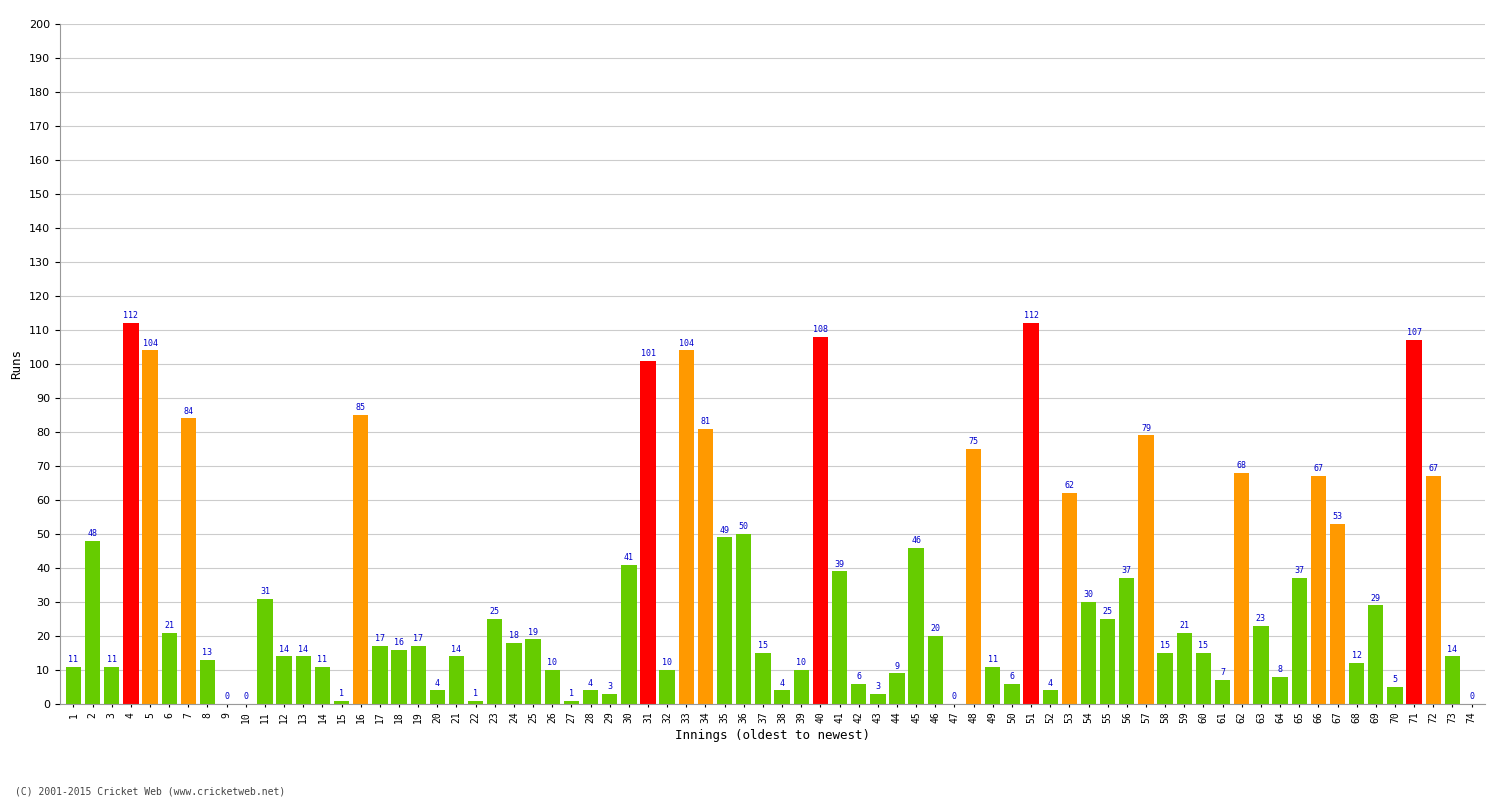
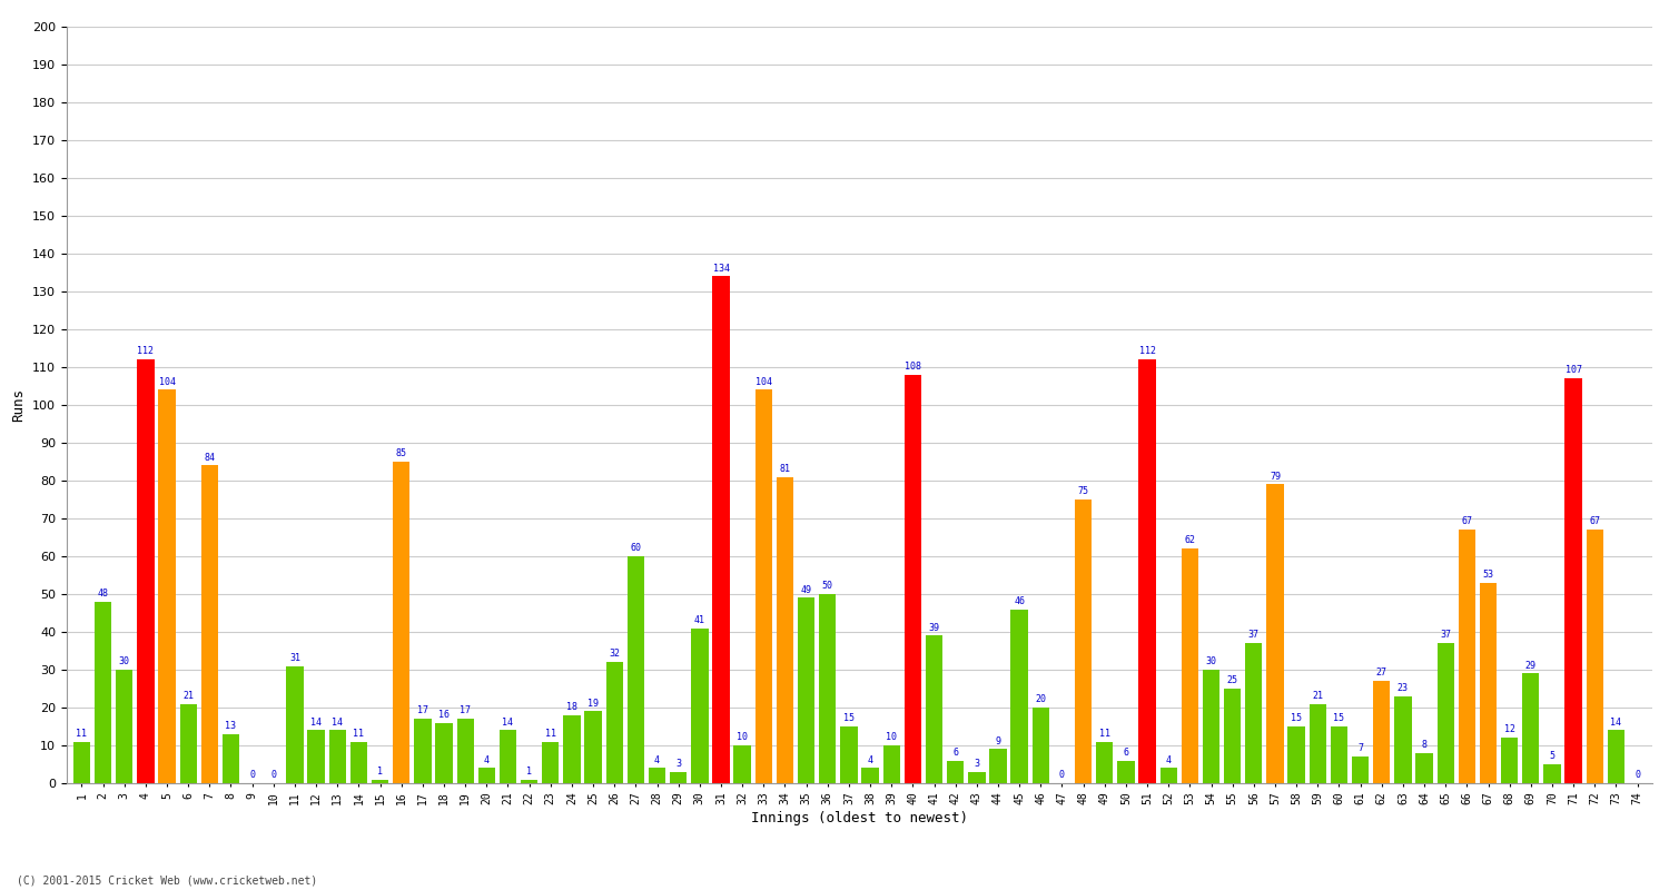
3: 11 -> 30
23: 25 -> 11
26: 10 -> 32
27: 1 -> 60
31: 101 -> 134
62: 68 -> 27
